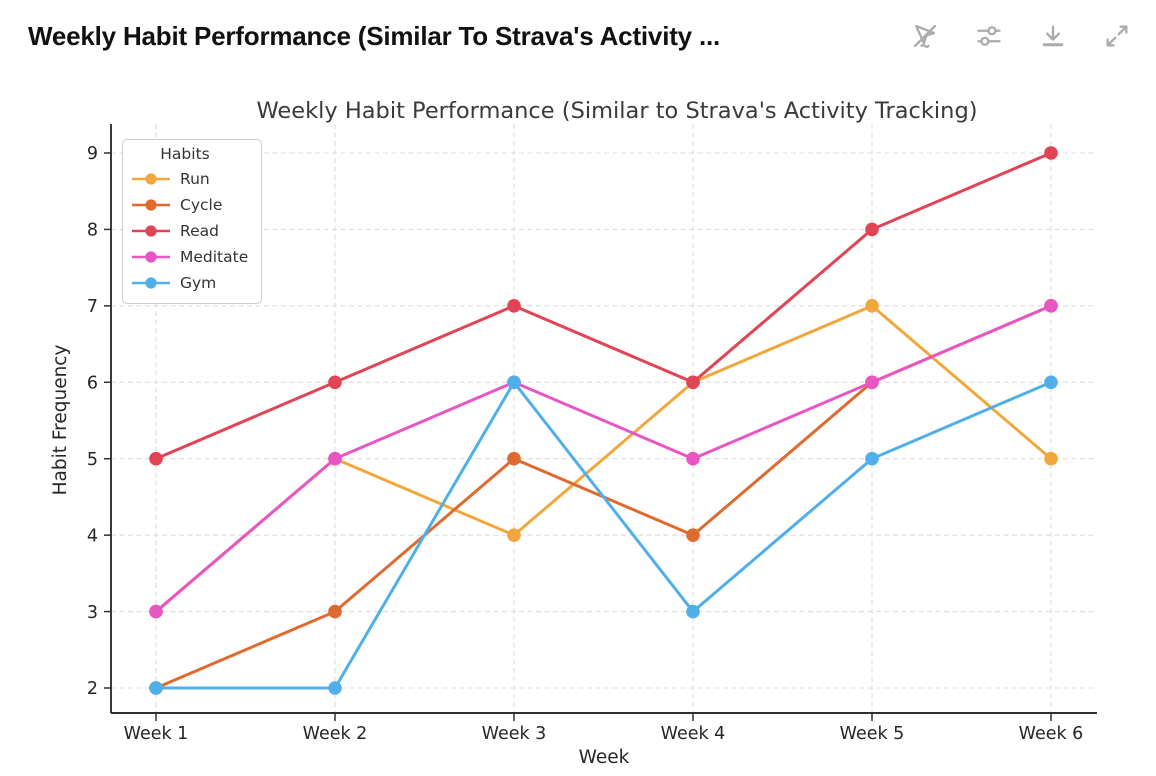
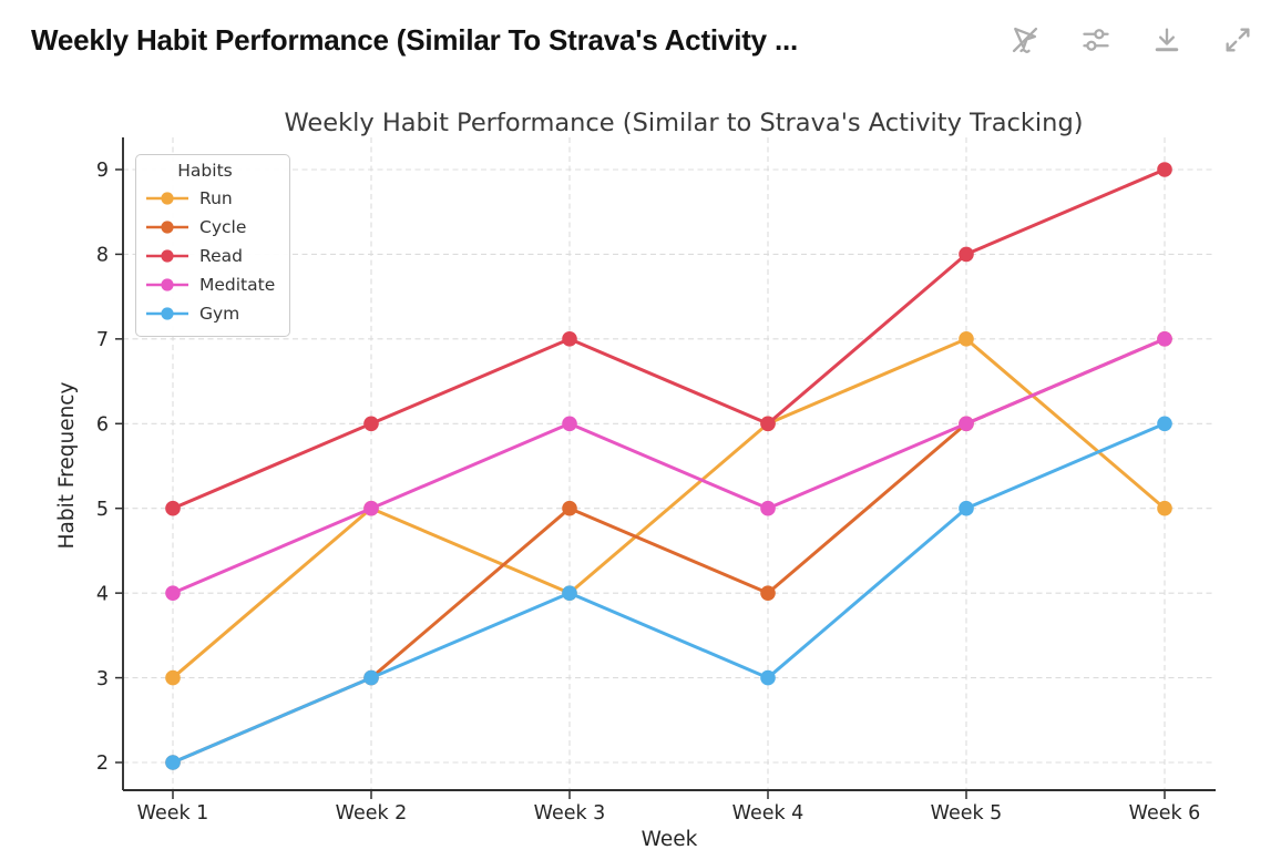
Meditate/Week 1: 3 -> 4
Gym/Week 2: 2 -> 3
Gym/Week 3: 6 -> 4
